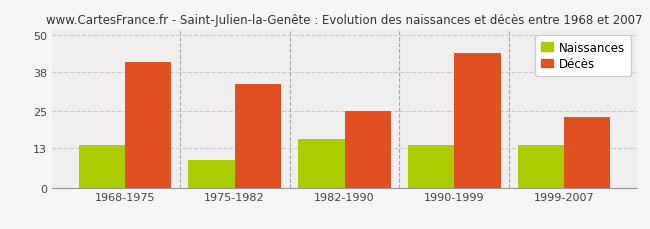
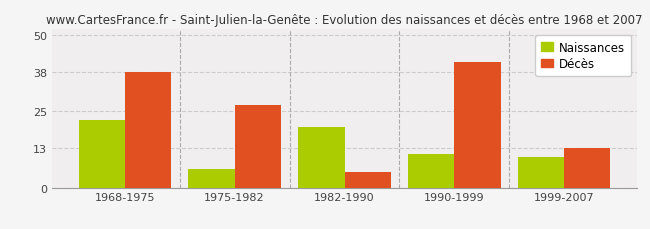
Naissances/1968-1975: 14 -> 22
Décès/1968-1975: 41 -> 38
Naissances/1975-1982: 9 -> 6
Décès/1975-1982: 34 -> 27
Naissances/1982-1990: 16 -> 20
Décès/1982-1990: 25 -> 5
Naissances/1990-1999: 14 -> 11
Décès/1990-1999: 44 -> 41
Naissances/1999-2007: 14 -> 10
Décès/1999-2007: 23 -> 13
